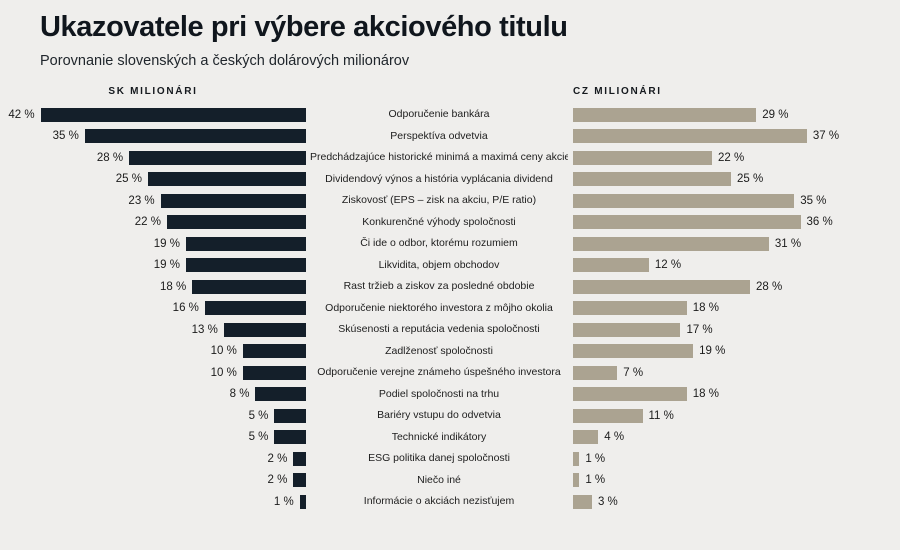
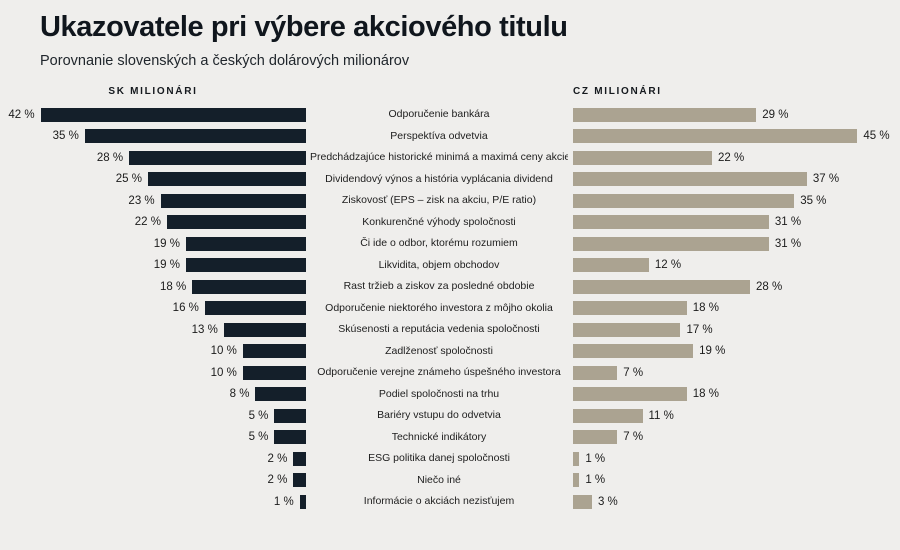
CZ MILIONÁRI/Perspektíva odvetvia: 37 -> 45
CZ MILIONÁRI/Dividendový výnos a história vyplácania dividend: 25 -> 37
CZ MILIONÁRI/Konkurenčné výhody spoločnosti: 36 -> 31
CZ MILIONÁRI/Technické indikátory: 4 -> 7
